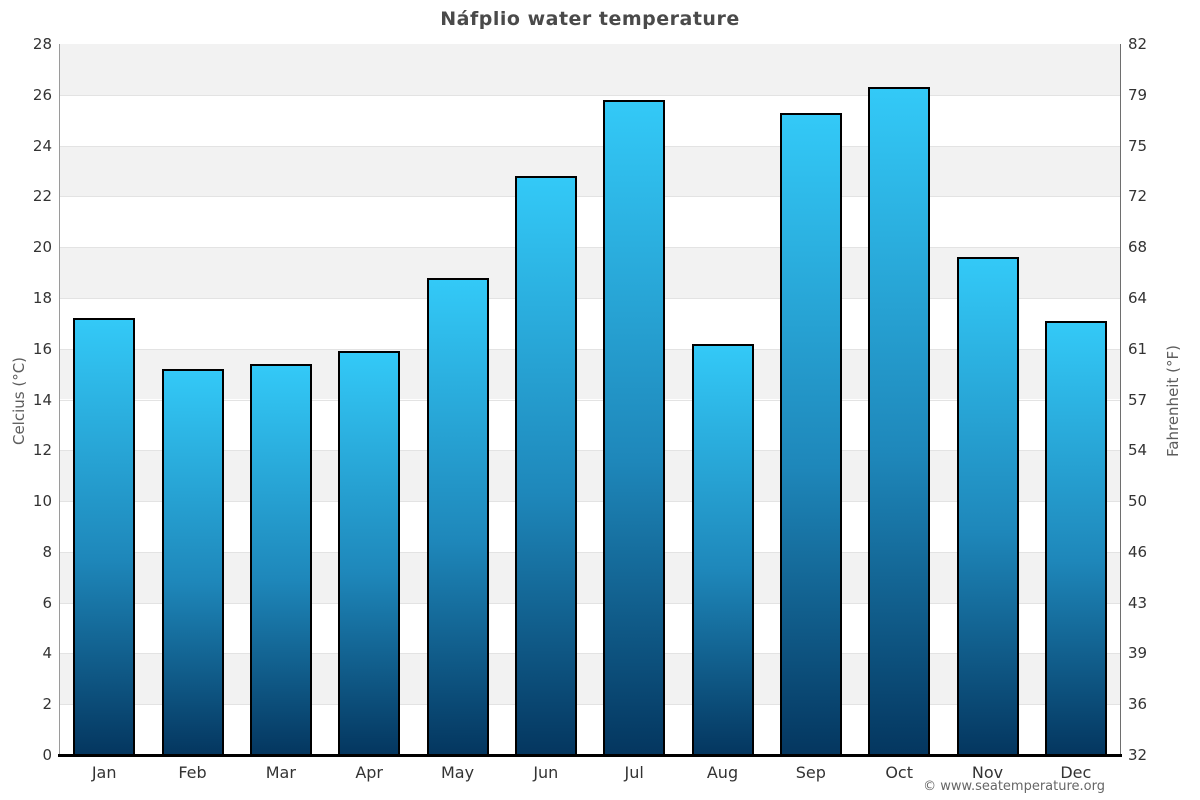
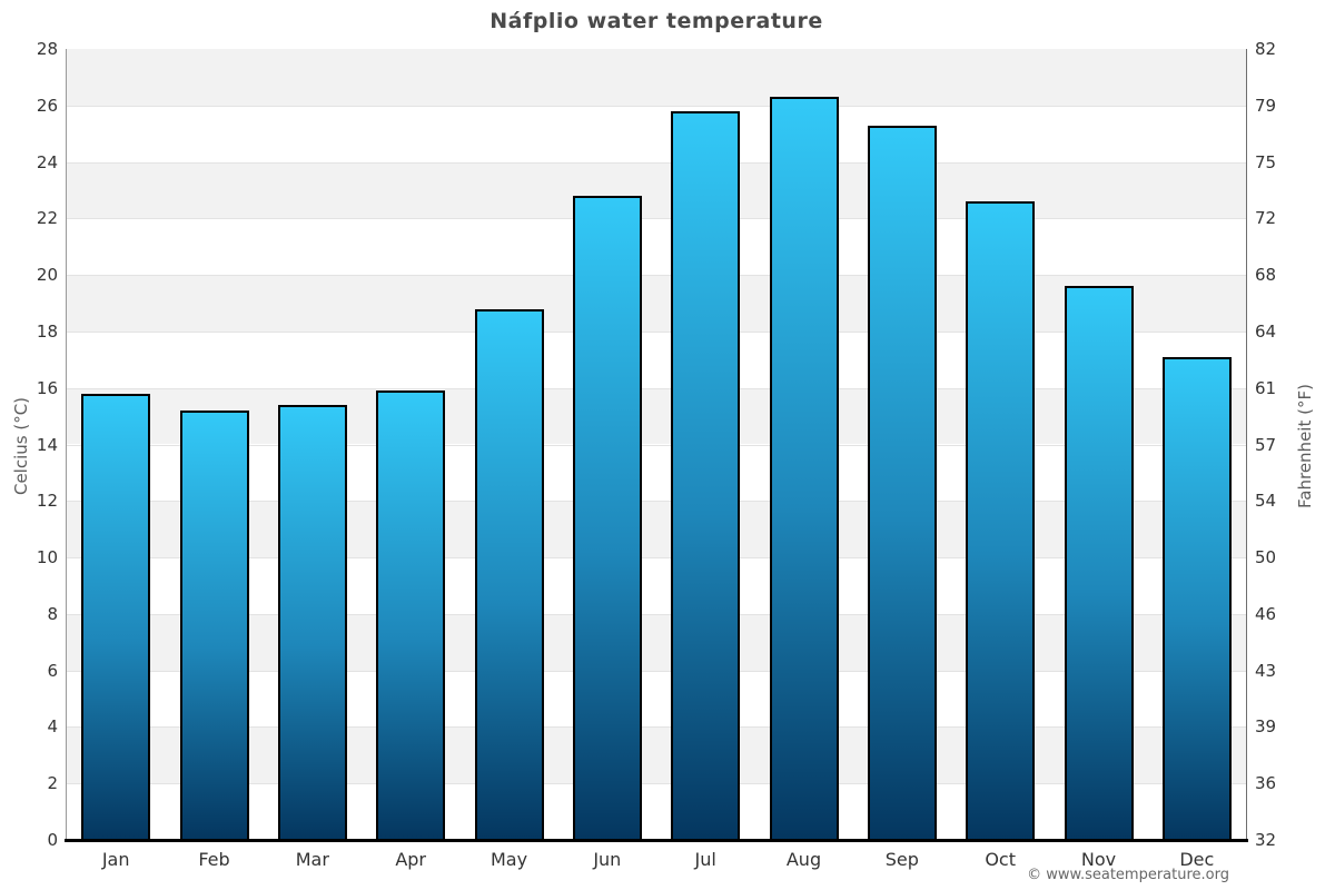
Jan: 17.2 -> 15.8
Aug: 16.2 -> 26.3
Oct: 26.3 -> 22.6
